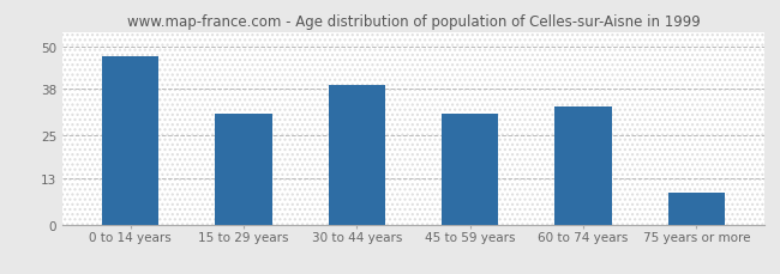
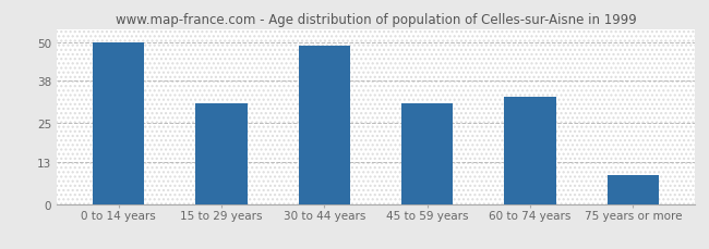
0 to 14 years: 47 -> 50
30 to 44 years: 39 -> 49
